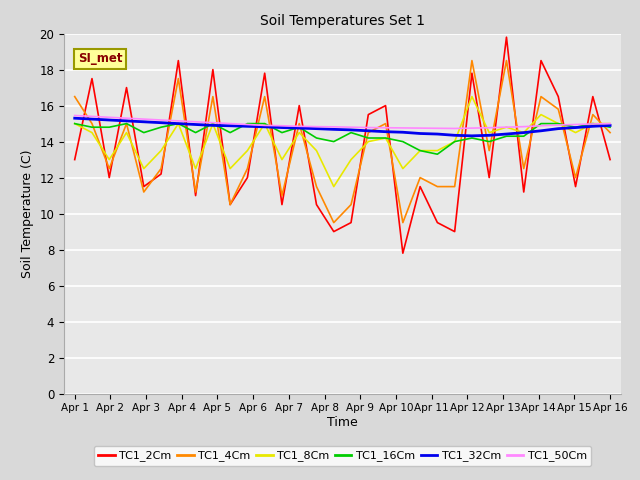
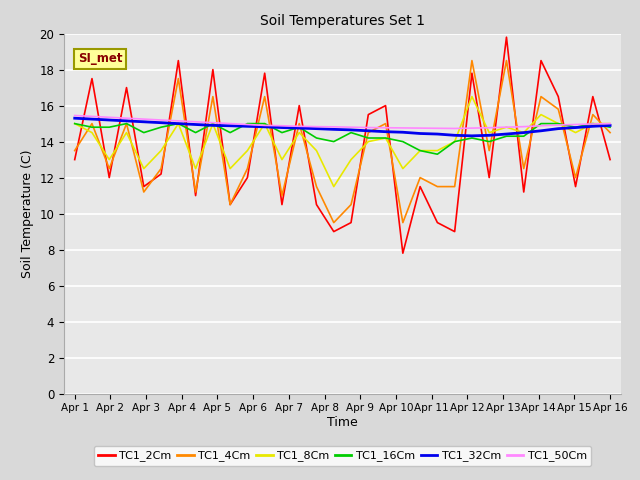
TC1_4Cm/Apr 1: 16.5 -> 13.5
